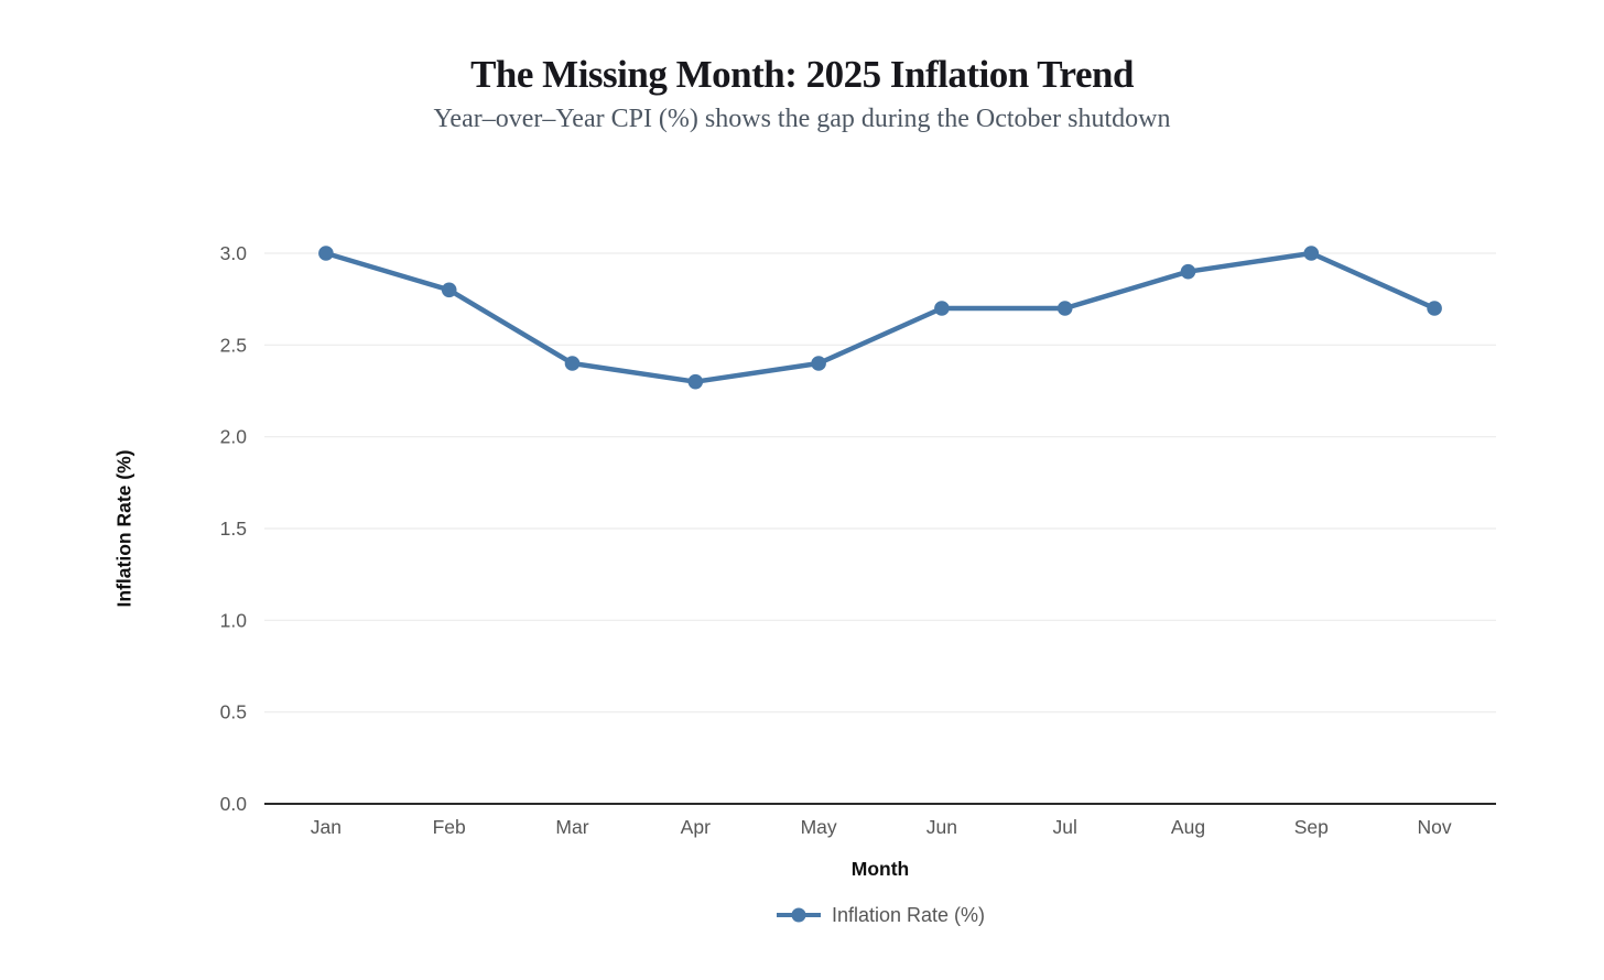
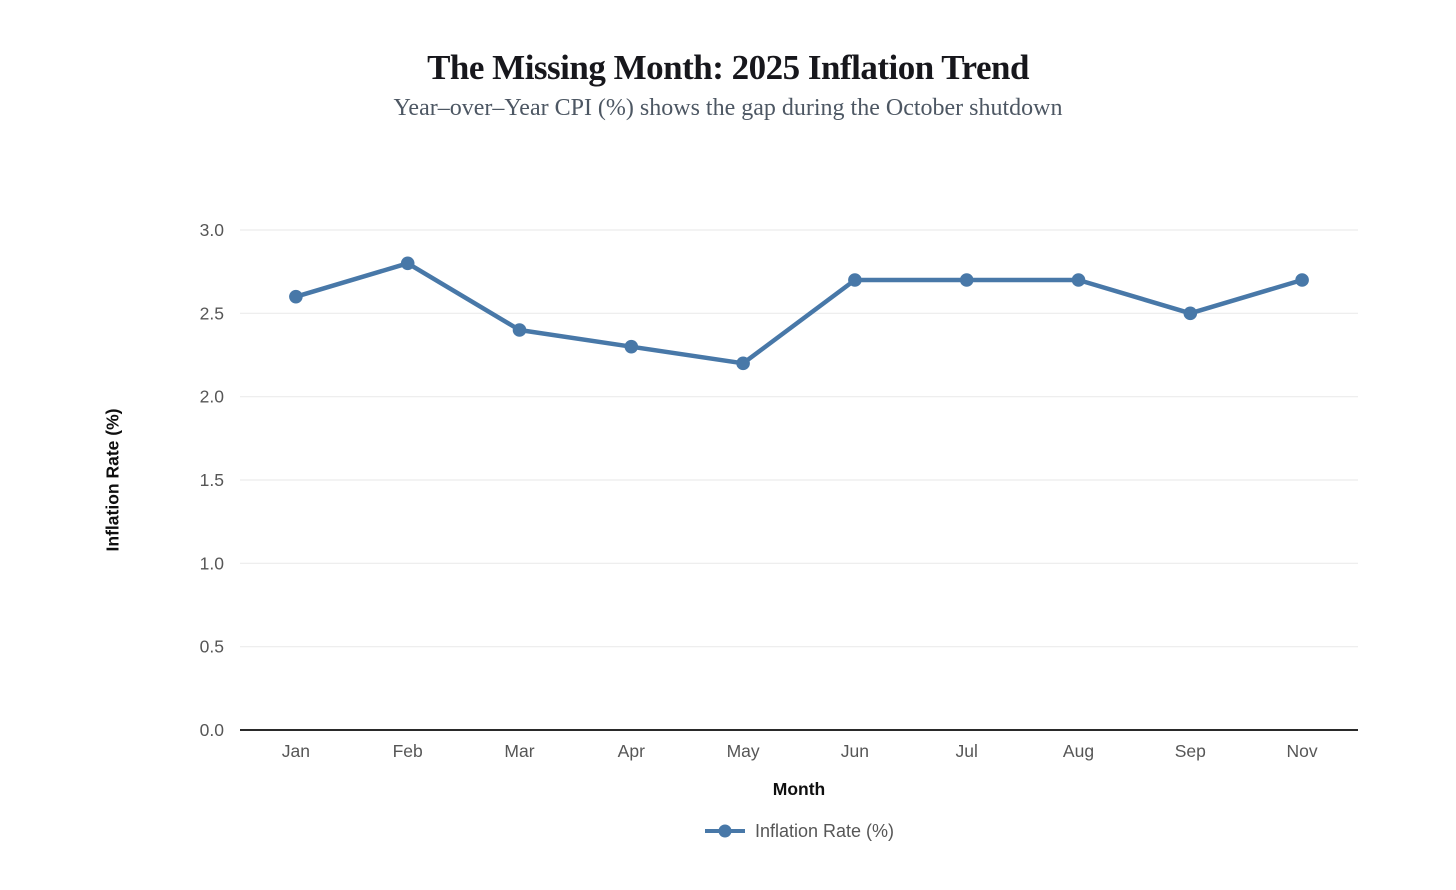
Jan: 3.0 -> 2.6
May: 2.4 -> 2.2
Aug: 2.9 -> 2.7
Sep: 3.0 -> 2.5
